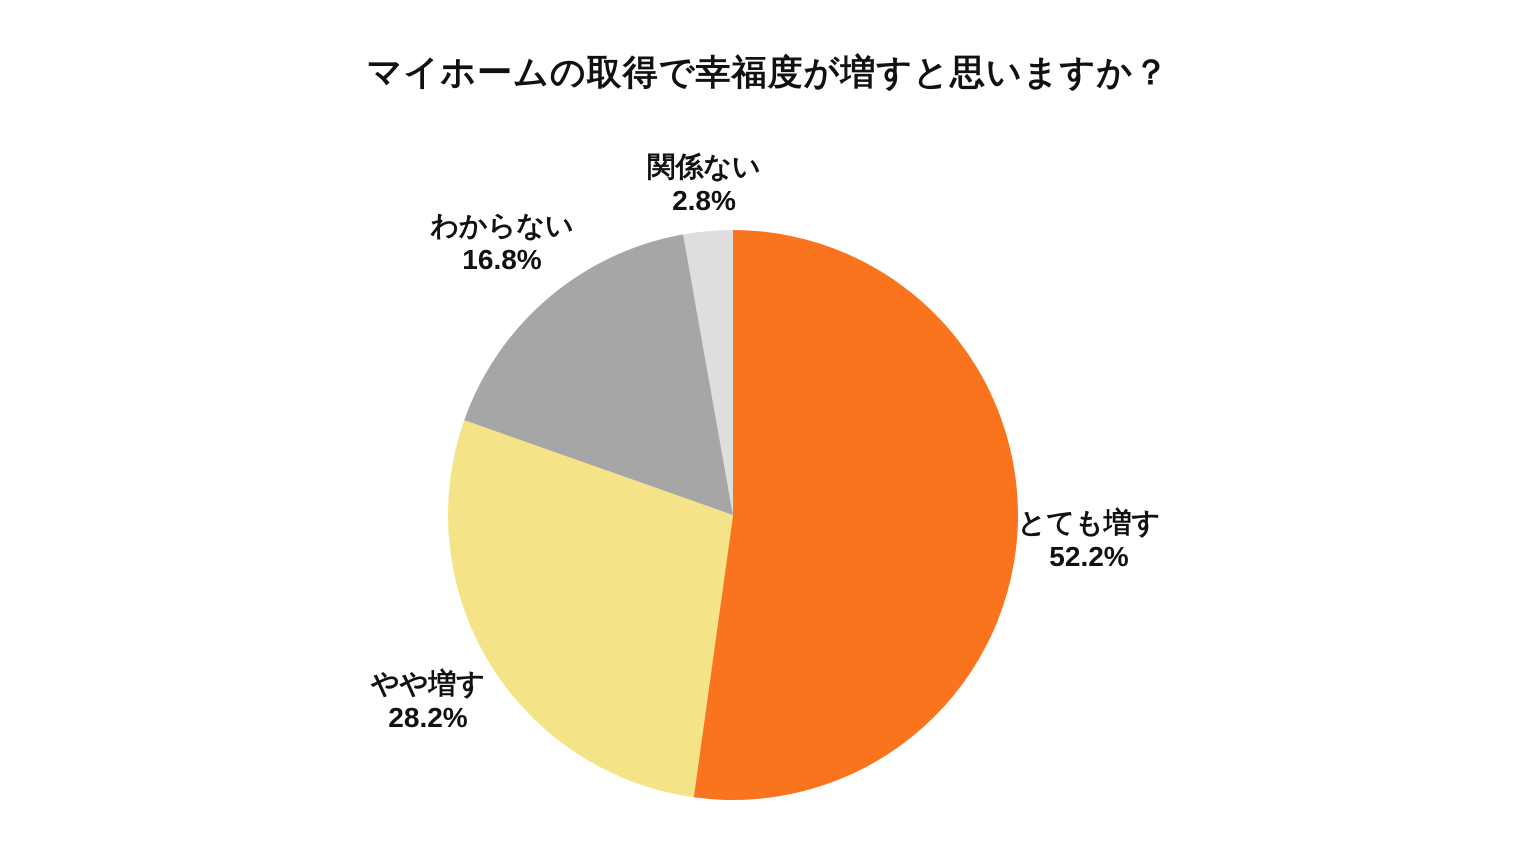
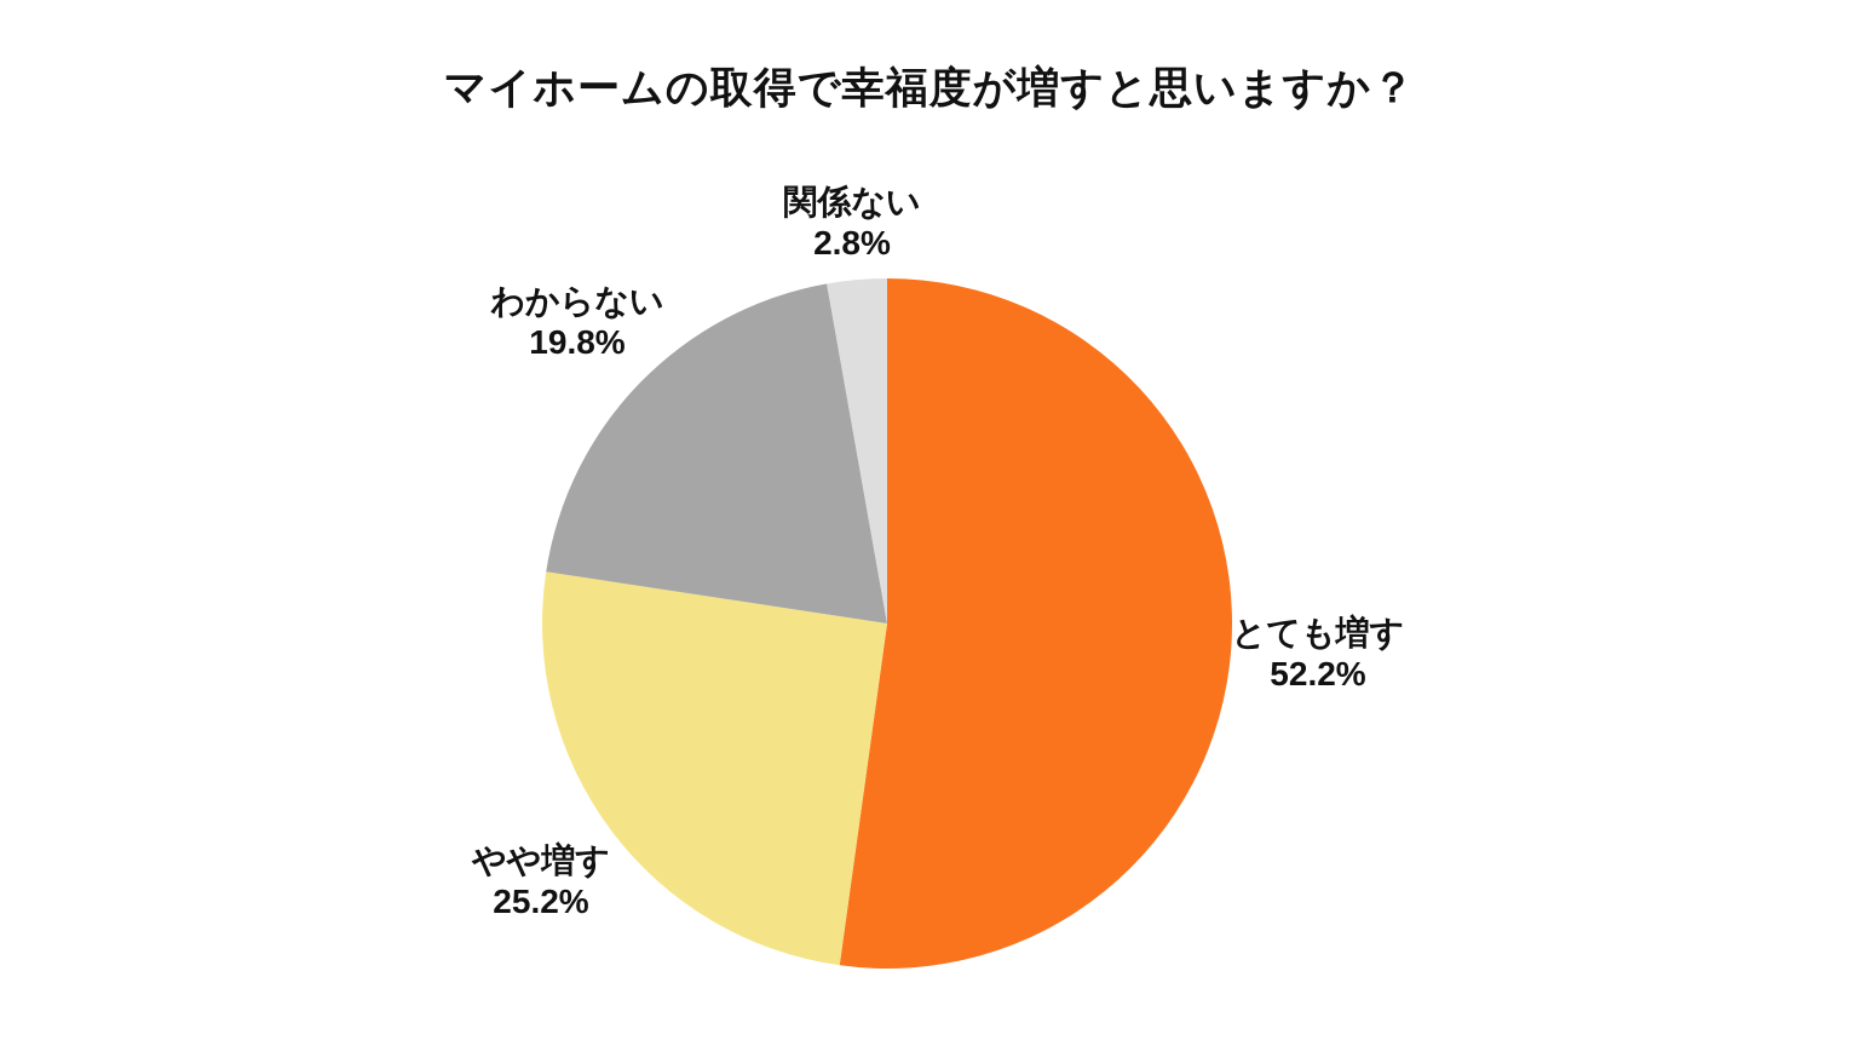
やや増す: 28.2% -> 25.2%
わからない: 16.8% -> 19.8%
